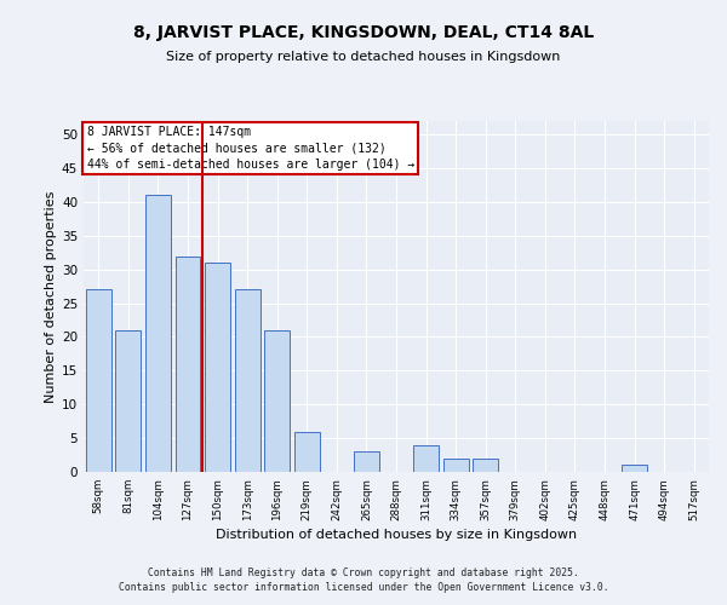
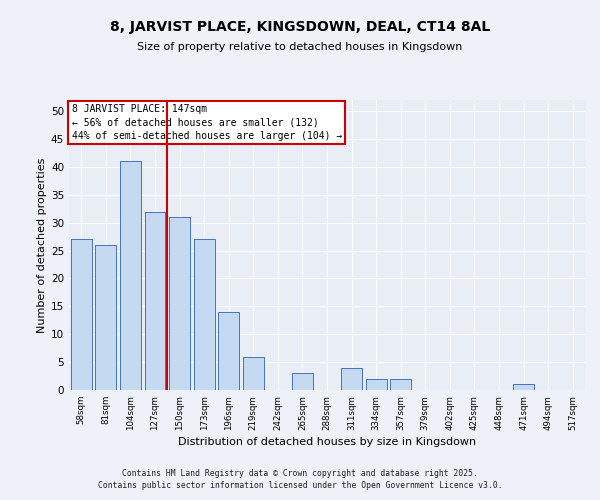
81sqm: 21 -> 26
196sqm: 21 -> 14
